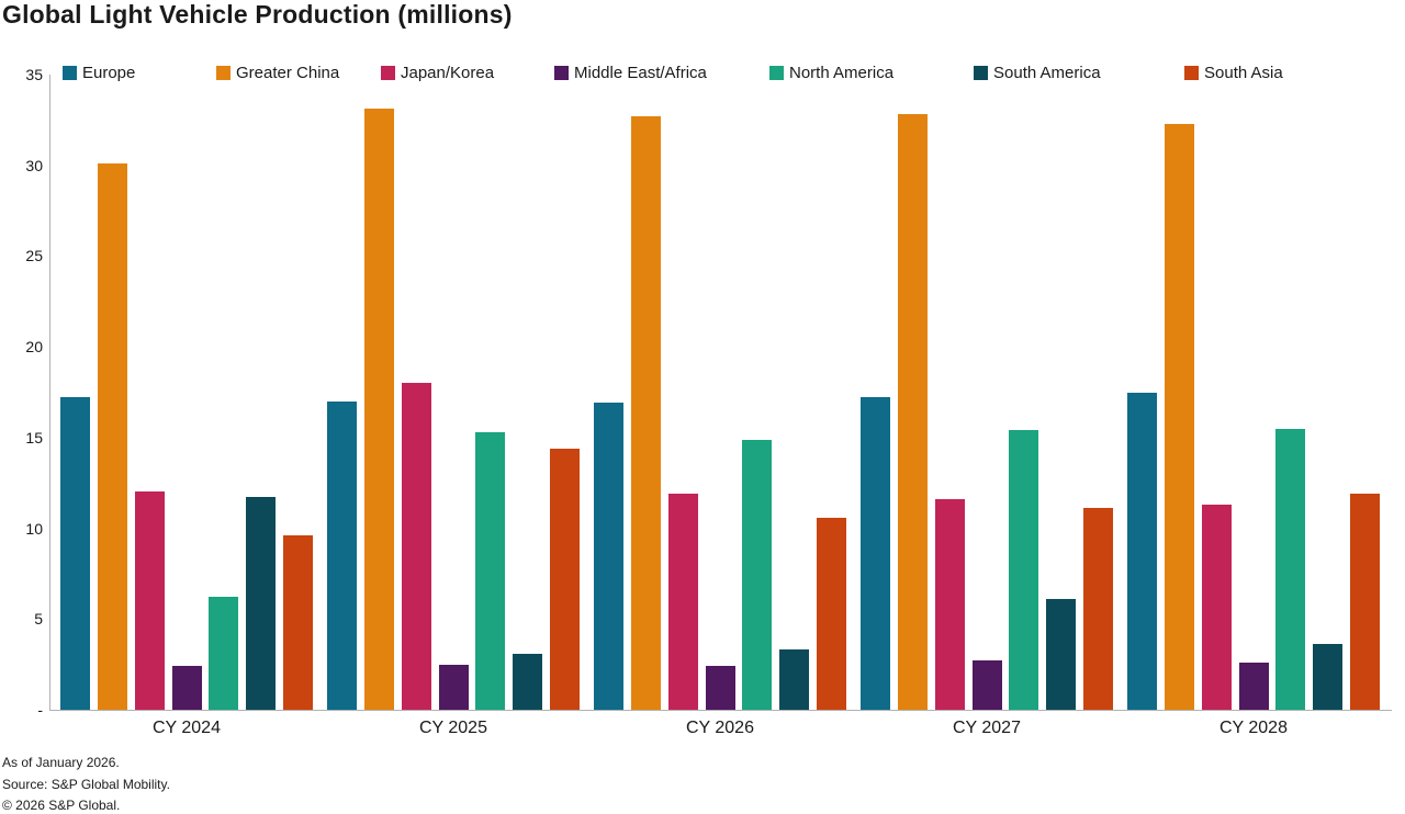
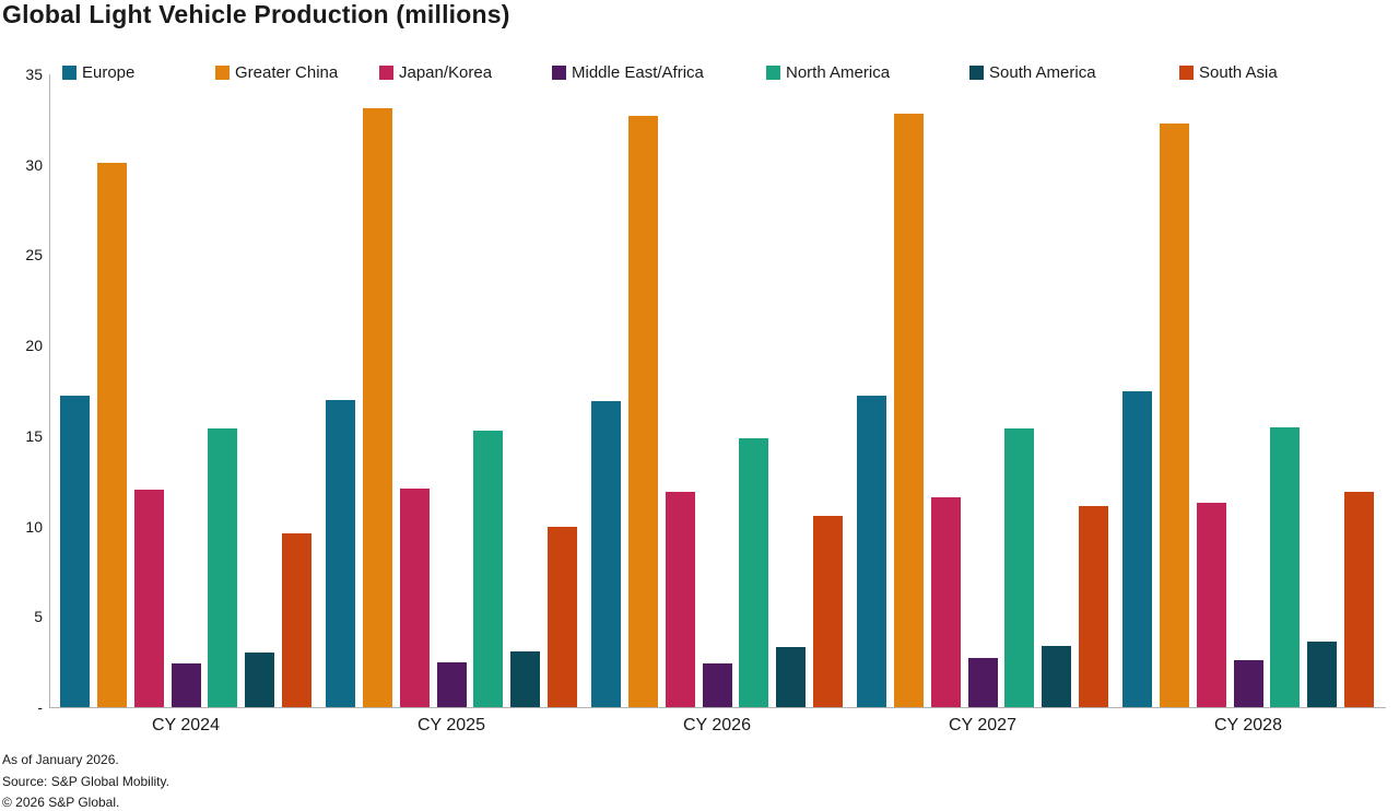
North America/CY 2024: 6.2 -> 15.4
South America/CY 2024: 11.7 -> 3.0
Japan/Korea/CY 2025: 18.0 -> 12.1
South Asia/CY 2025: 14.4 -> 10.0
South America/CY 2027: 6.1 -> 3.4
